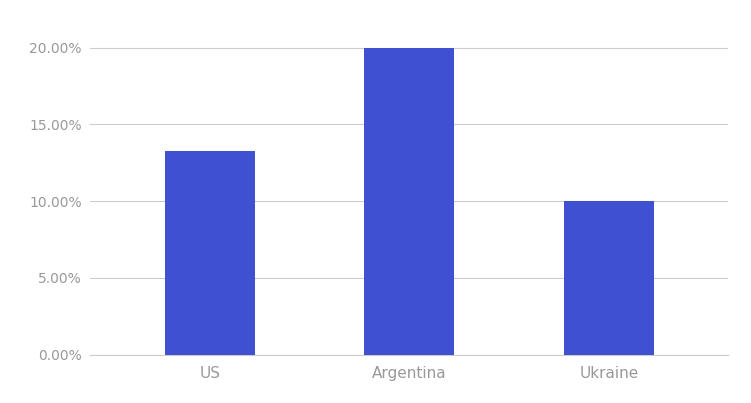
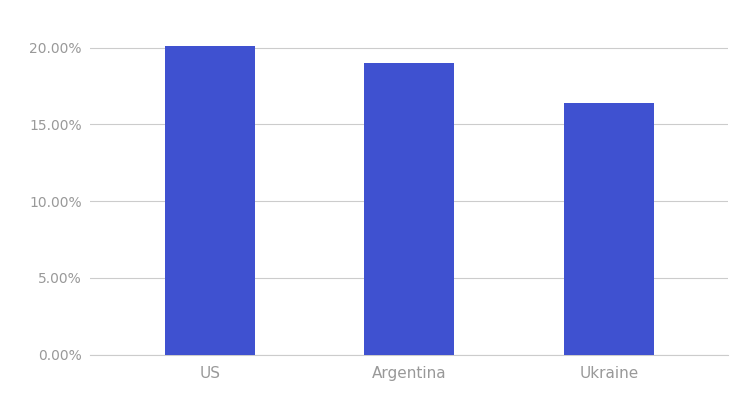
US: 13.3% -> 20.1%
Argentina: 20.0% -> 19.0%
Ukraine: 10.0% -> 16.4%
